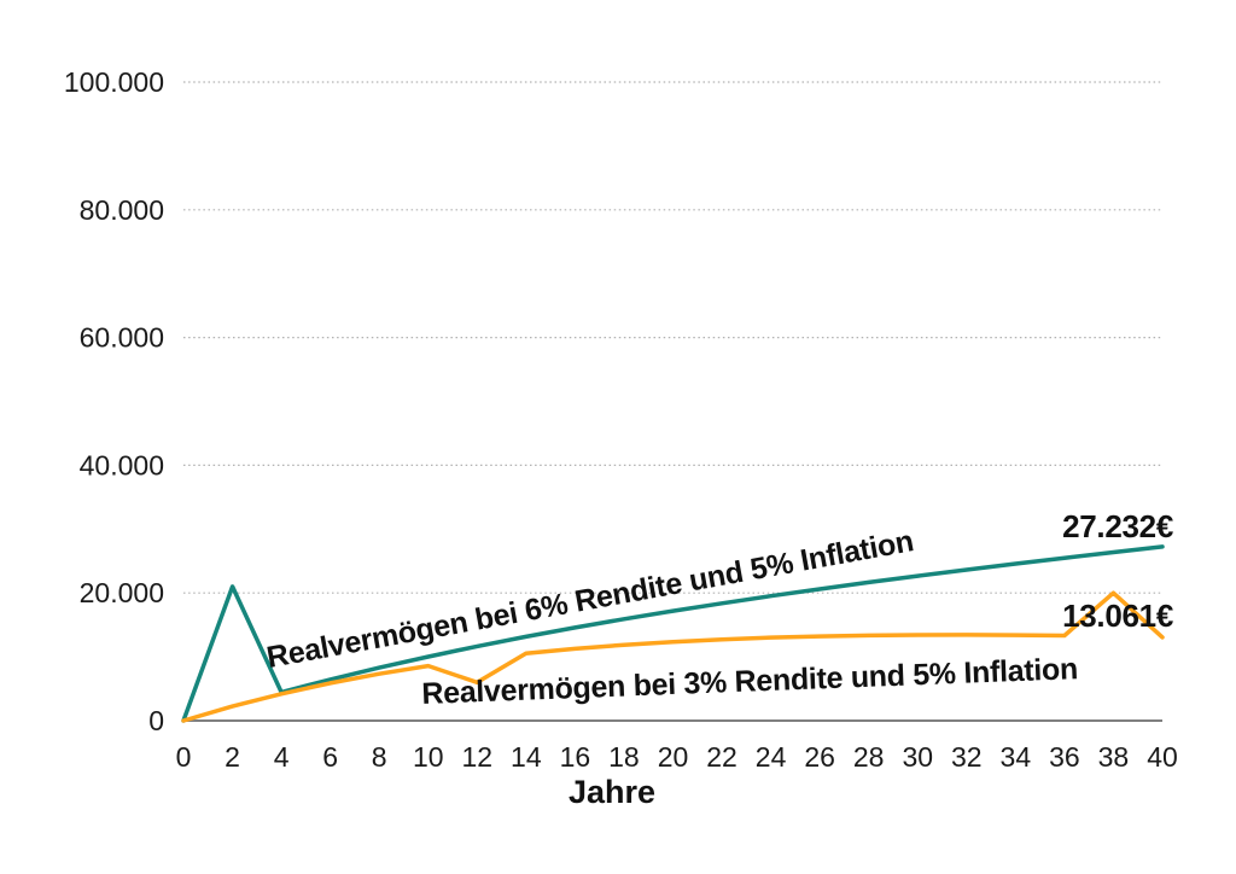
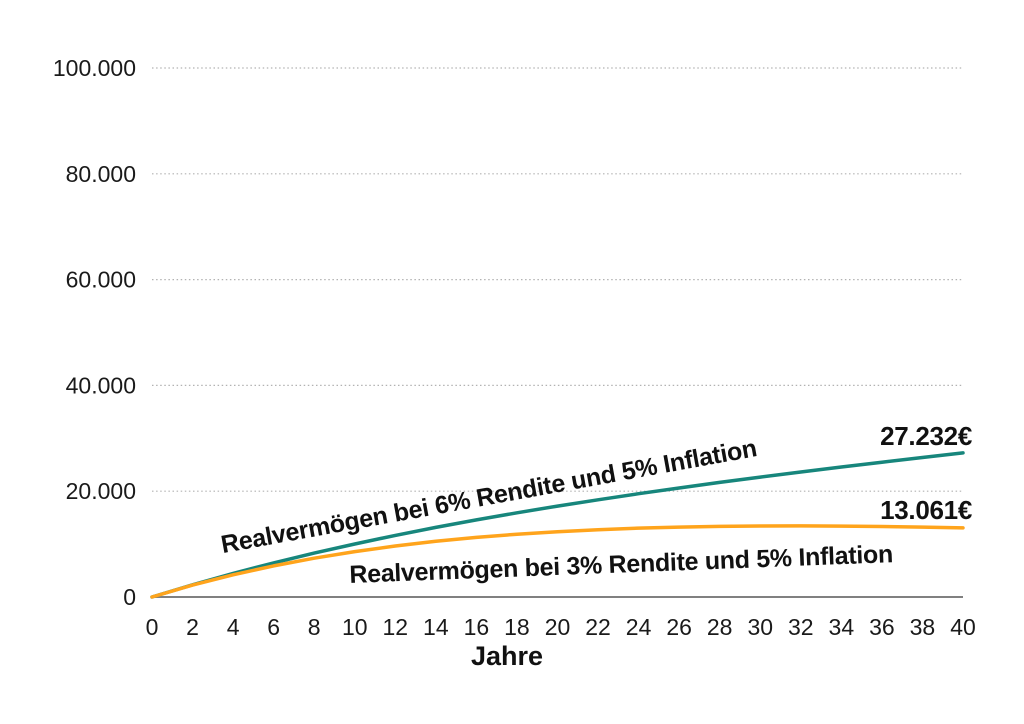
Realvermögen bei 6% Rendite und 5% Inflation/2: 21000 -> 2000
Realvermögen bei 3% Rendite und 5% Inflation/12: 6000 -> 10000
Realvermögen bei 3% Rendite und 5% Inflation/38: 20000 -> 13000
